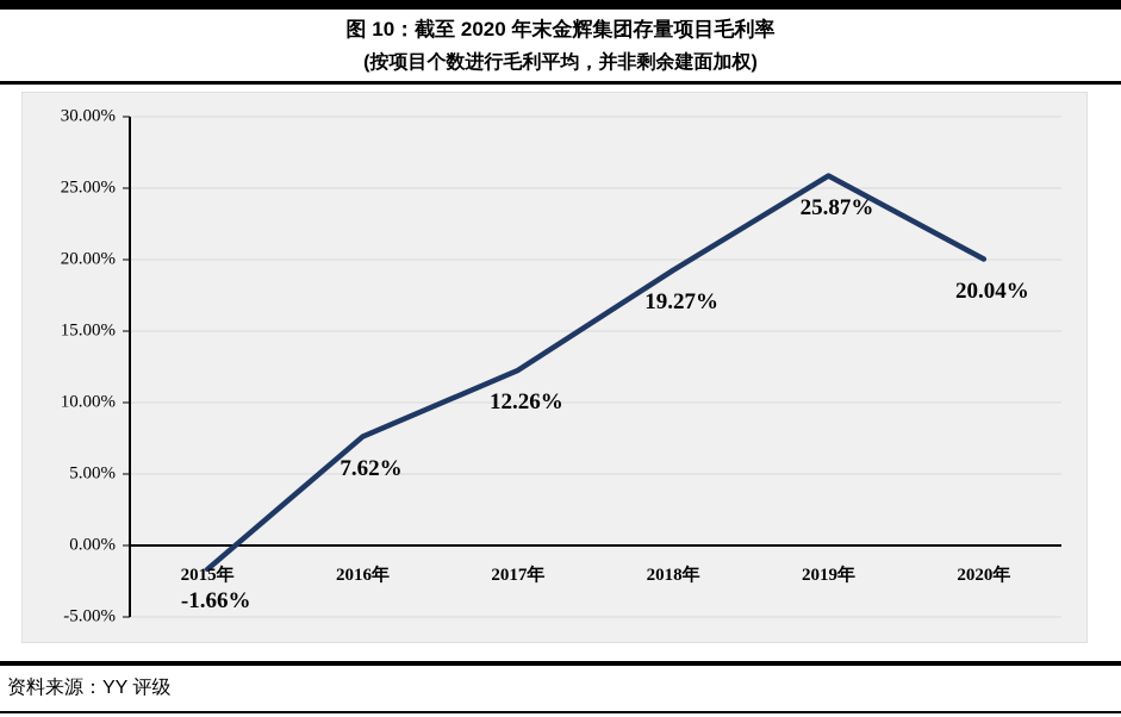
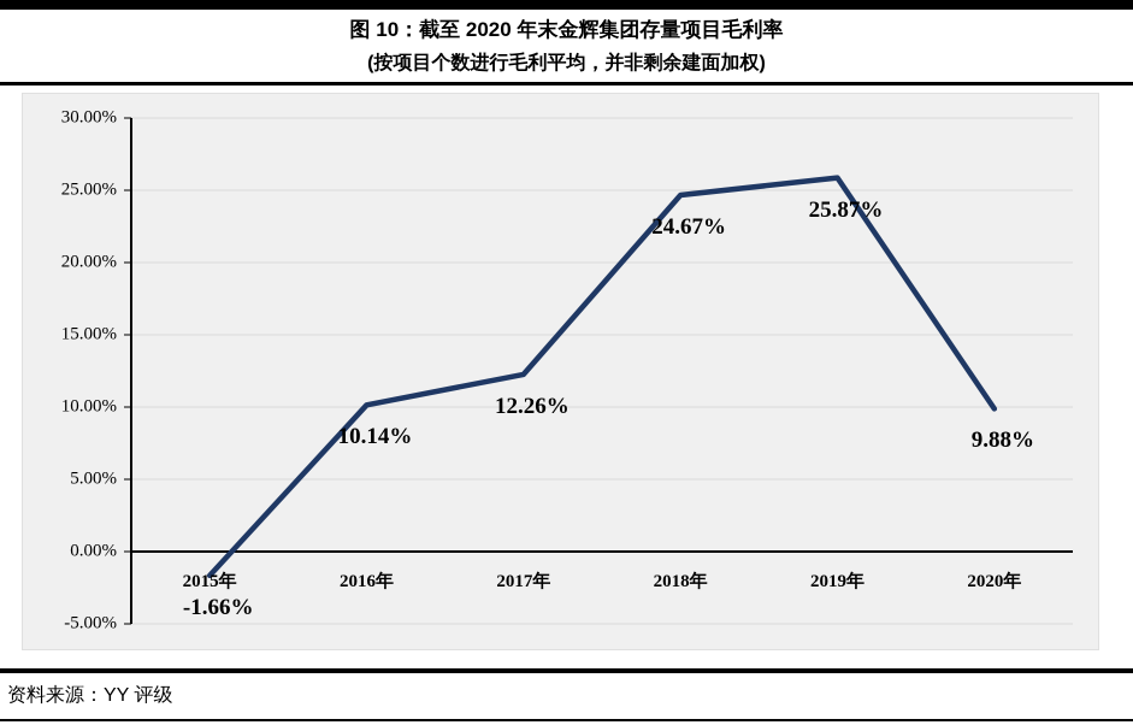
2016年: 7.62% -> 10.14%
2018年: 19.27% -> 24.67%
2020年: 20.04% -> 9.88%
